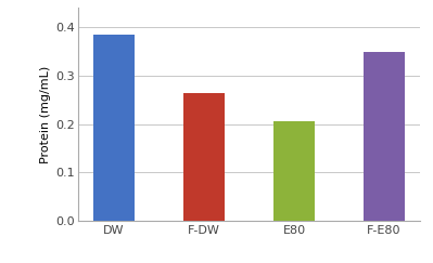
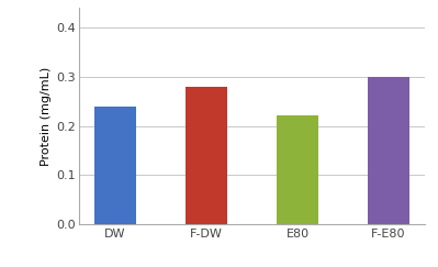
DW: 0.385 -> 0.240
F-DW: 0.265 -> 0.280
E80: 0.205 -> 0.222
F-E80: 0.350 -> 0.300
